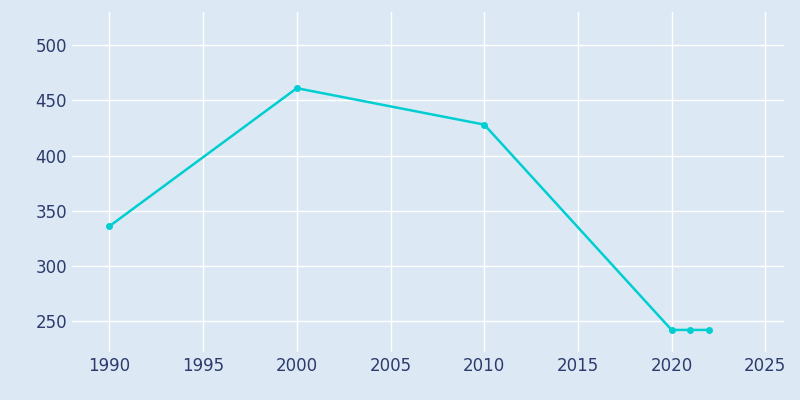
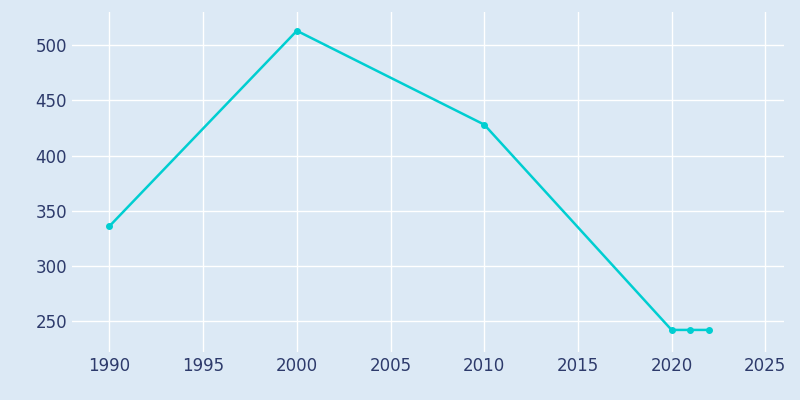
2000: 461 -> 513
